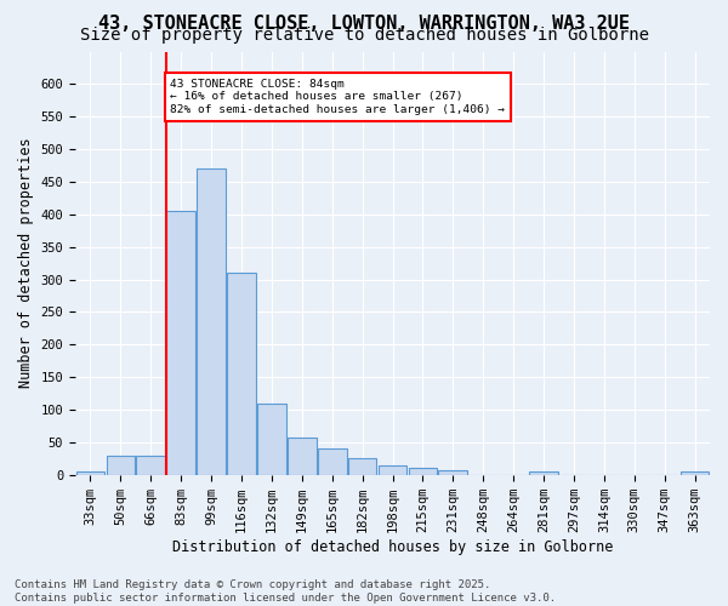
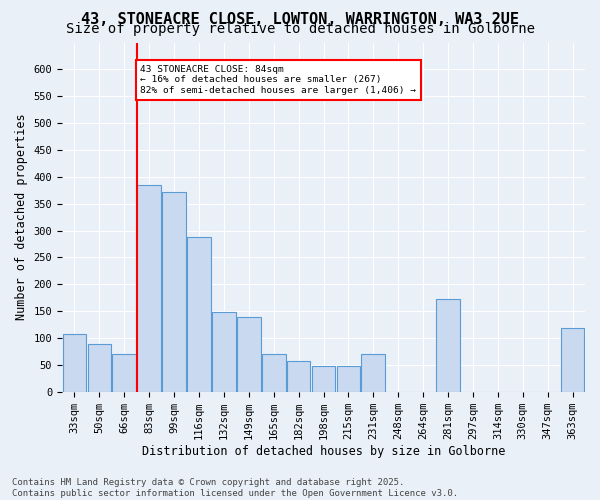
33sqm: 5 -> 108
50sqm: 30 -> 88
66sqm: 30 -> 70
83sqm: 405 -> 384
99sqm: 470 -> 372
116sqm: 310 -> 288
132sqm: 110 -> 148
149sqm: 57 -> 140
165sqm: 40 -> 70
182sqm: 25 -> 58
198sqm: 14 -> 48
215sqm: 11 -> 48
231sqm: 6 -> 70
281sqm: 5 -> 172
363sqm: 5 -> 118
